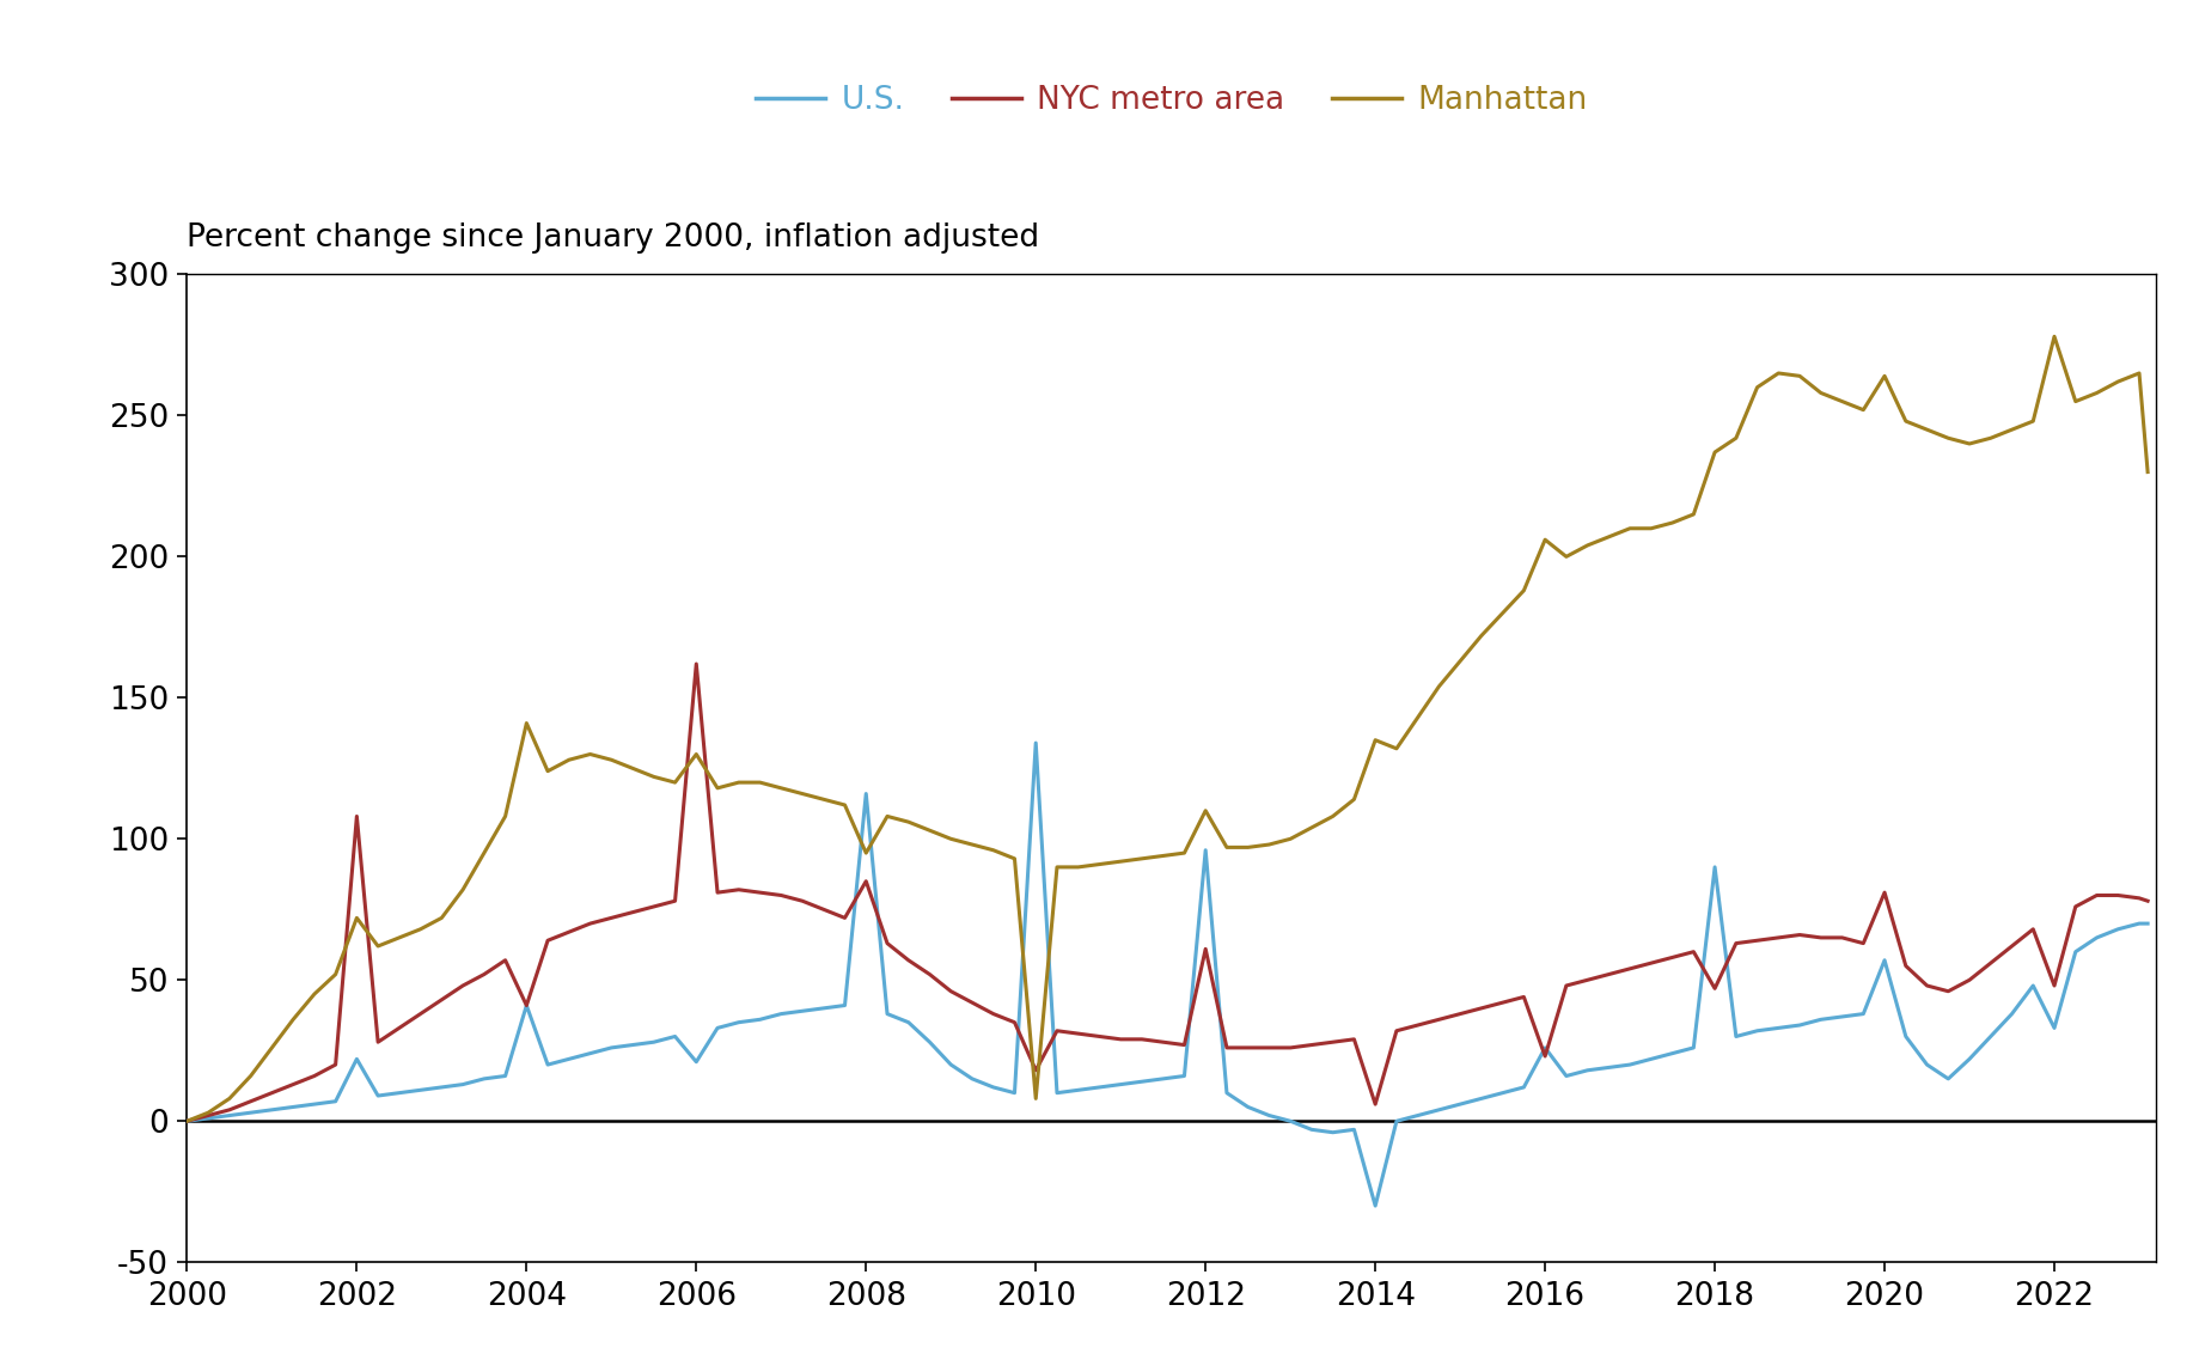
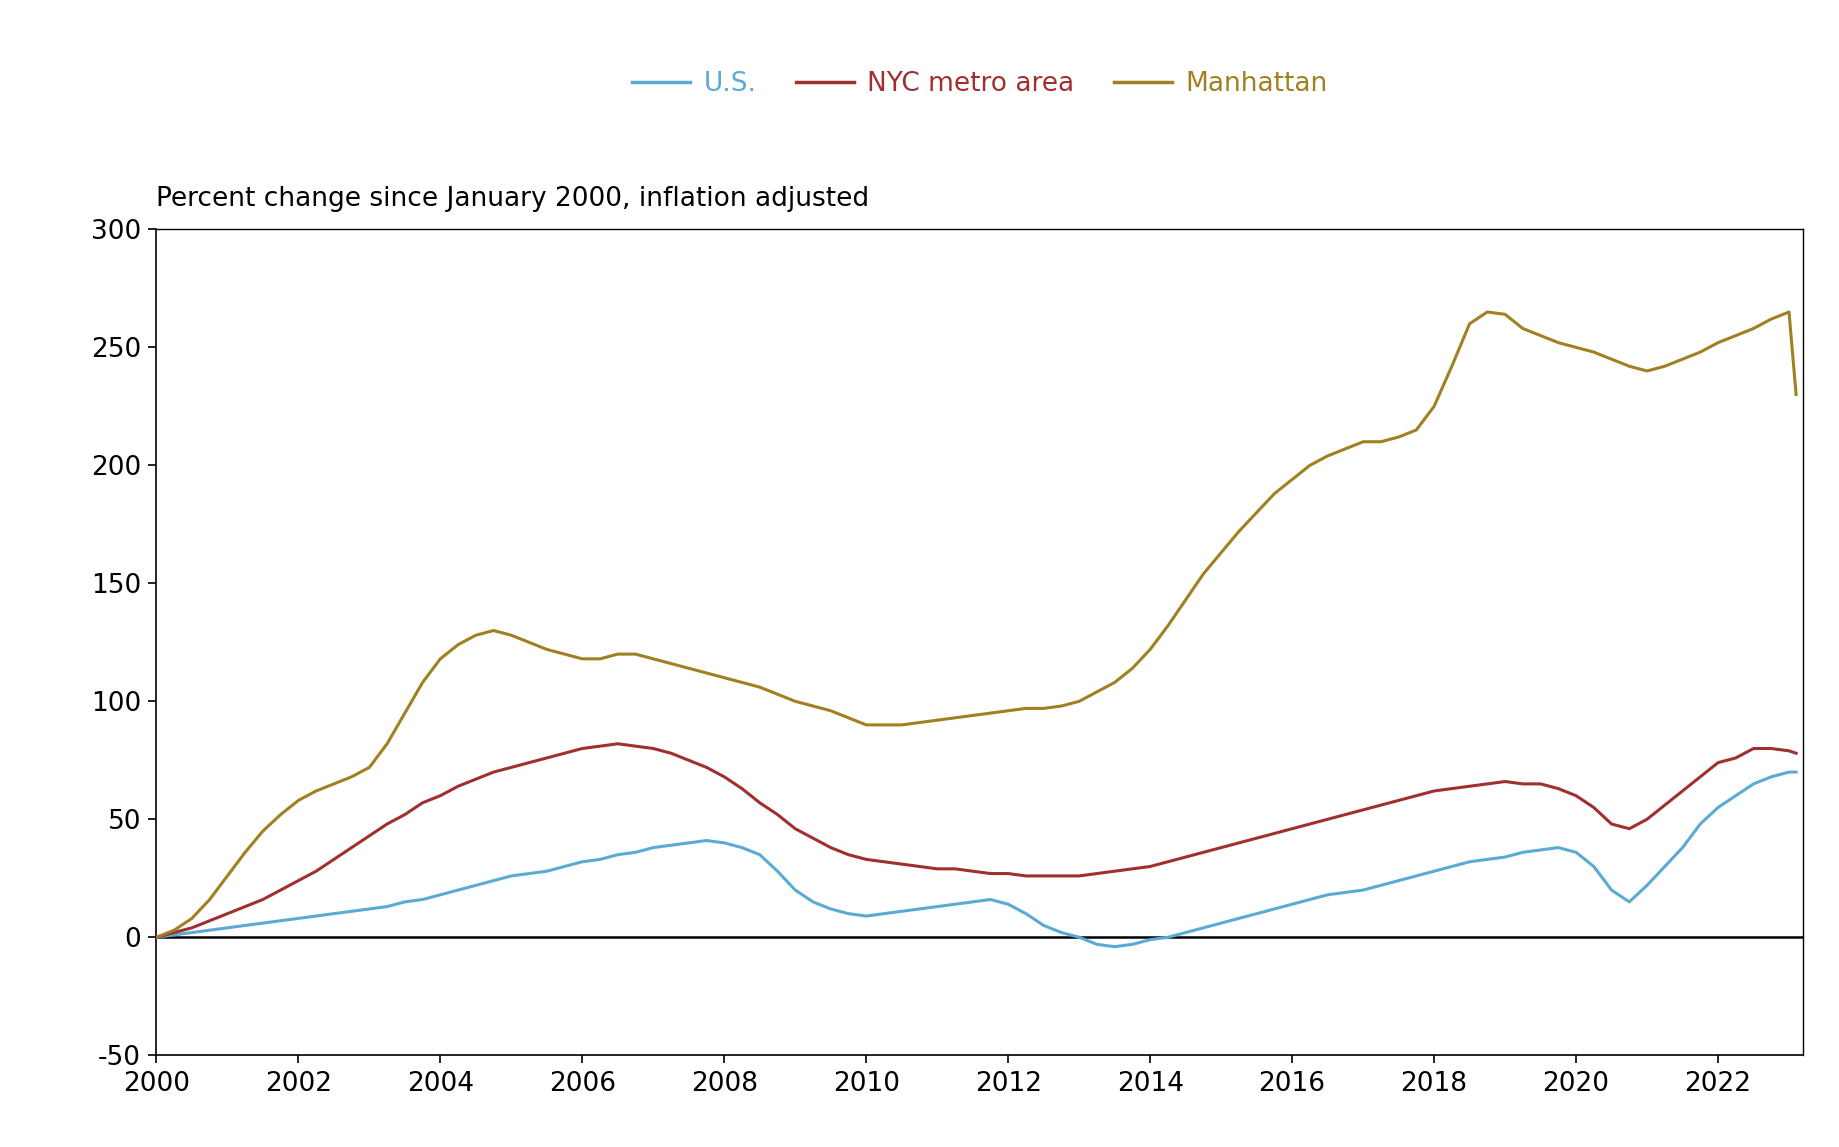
U.S./2002: 22 -> 8
NYC metro area/2002: 108 -> 24
Manhattan/2002: 72 -> 58
U.S./2004: 41 -> 18
NYC metro area/2004: 41 -> 60
Manhattan/2004: 141 -> 118
U.S./2006: 21 -> 32
NYC metro area/2006: 162 -> 80
Manhattan/2006: 130 -> 118
U.S./2008: 116 -> 40
NYC metro area/2008: 85 -> 68
Manhattan/2008: 95 -> 110
U.S./2010: 134 -> 9
NYC metro area/2010: 18 -> 33
Manhattan/2010: 8 -> 90
U.S./2012: 96 -> 14
NYC metro area/2012: 61 -> 27
Manhattan/2012: 110 -> 96
U.S./2014: -30 -> -1
NYC metro area/2014: 6 -> 30
Manhattan/2014: 135 -> 122
U.S./2016: 26 -> 14
NYC metro area/2016: 23 -> 46
Manhattan/2016: 206 -> 194
U.S./2018: 90 -> 28
NYC metro area/2018: 47 -> 62
Manhattan/2018: 237 -> 225
U.S./2020: 57 -> 36
NYC metro area/2020: 81 -> 60
Manhattan/2020: 264 -> 250
U.S./2022: 33 -> 55
NYC metro area/2022: 48 -> 74
Manhattan/2022: 278 -> 252
